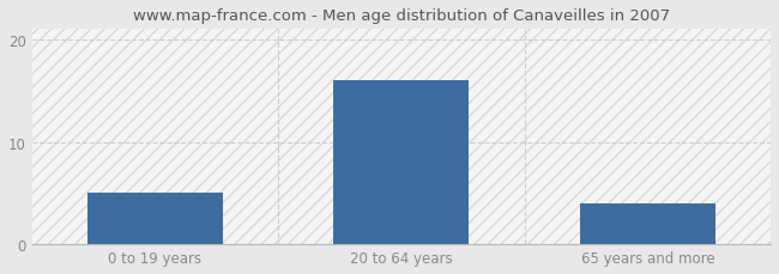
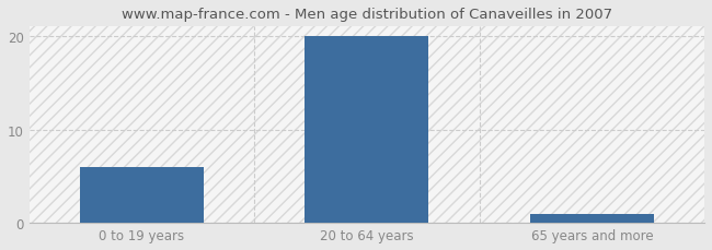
0 to 19 years: 5 -> 6
20 to 64 years: 16 -> 20
65 years and more: 4 -> 1
